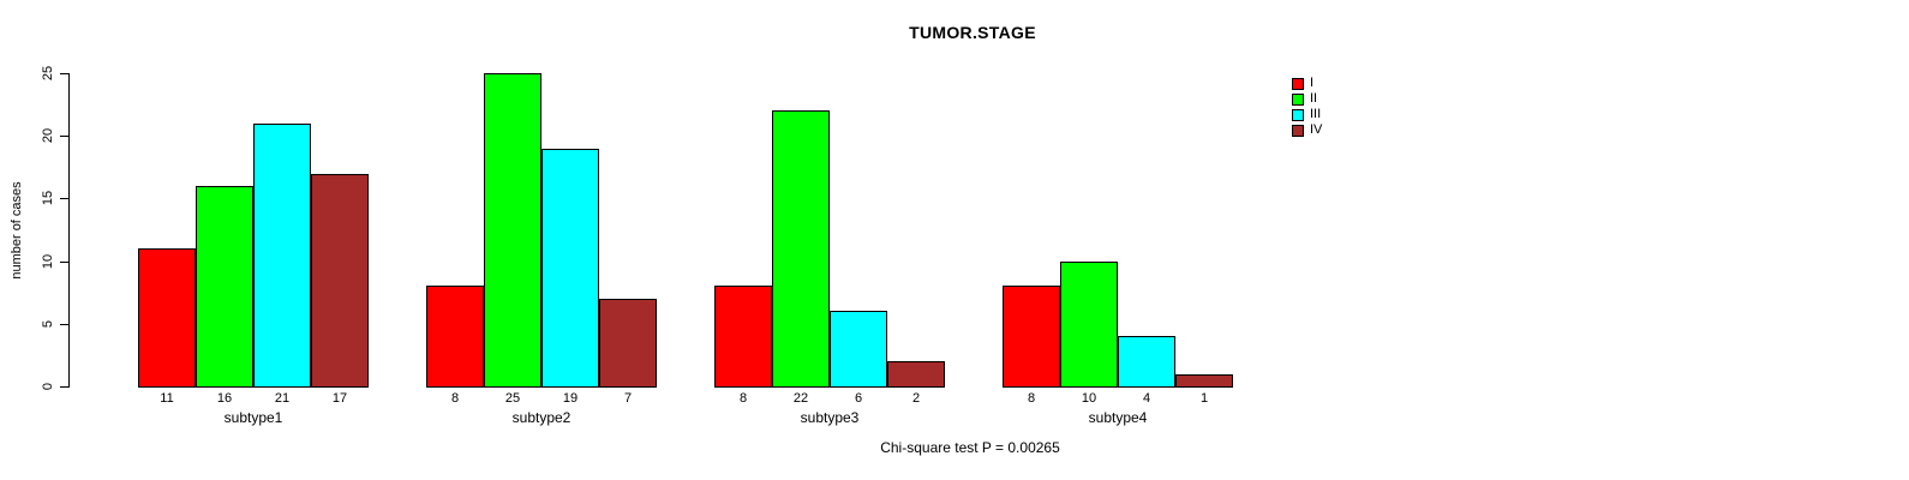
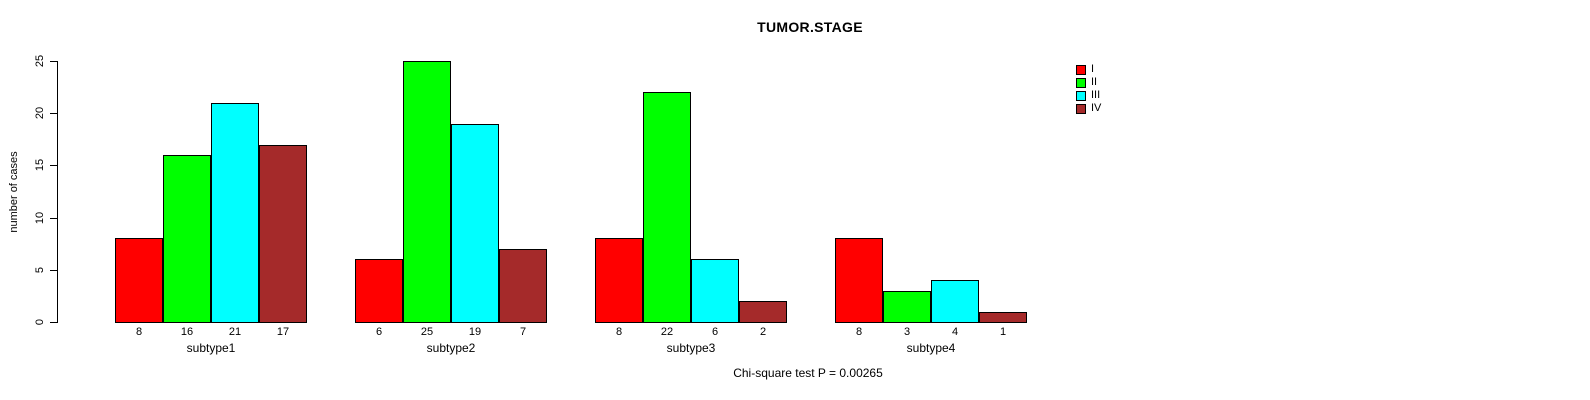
I/subtype1: 11 -> 8
I/subtype2: 8 -> 6
II/subtype4: 10 -> 3
